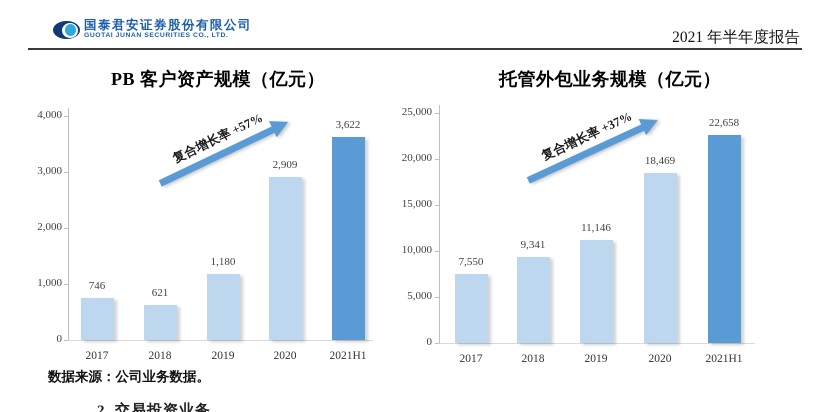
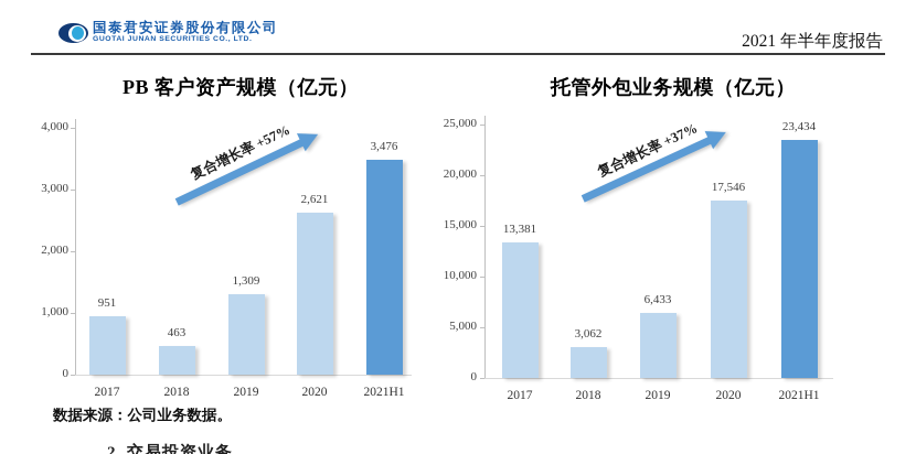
PB 客户资产规模（亿元）/2017: 746 -> 951
PB 客户资产规模（亿元）/2018: 621 -> 463
PB 客户资产规模（亿元）/2019: 1,180 -> 1,309
PB 客户资产规模（亿元）/2020: 2,909 -> 2,621
PB 客户资产规模（亿元）/2021H1: 3,622 -> 3,476
托管外包业务规模（亿元）/2017: 7,550 -> 13,381
托管外包业务规模（亿元）/2018: 9,341 -> 3,062
托管外包业务规模（亿元）/2019: 11,146 -> 6,433
托管外包业务规模（亿元）/2020: 18,469 -> 17,546
托管外包业务规模（亿元）/2021H1: 22,658 -> 23,434
